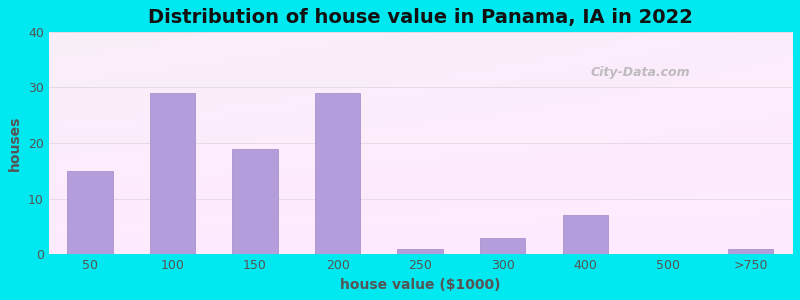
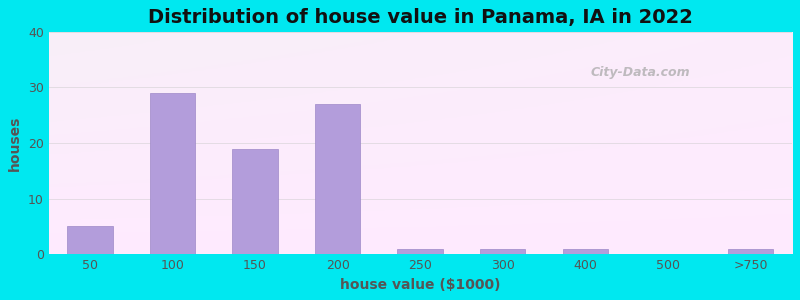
50: 15 -> 5
200: 29 -> 27
300: 3 -> 1
400: 7 -> 1
